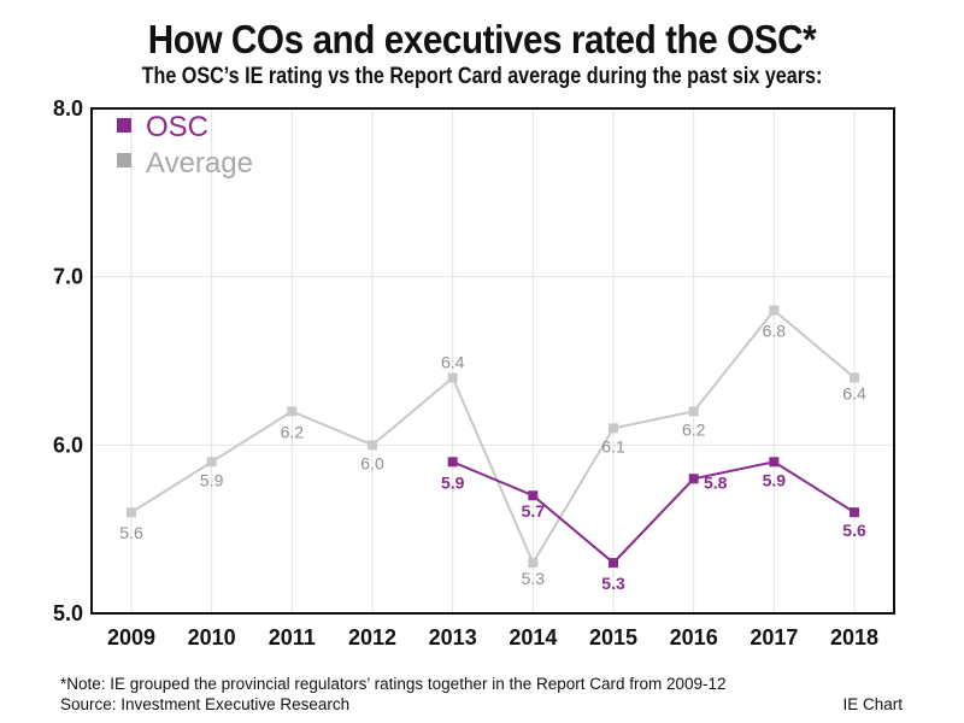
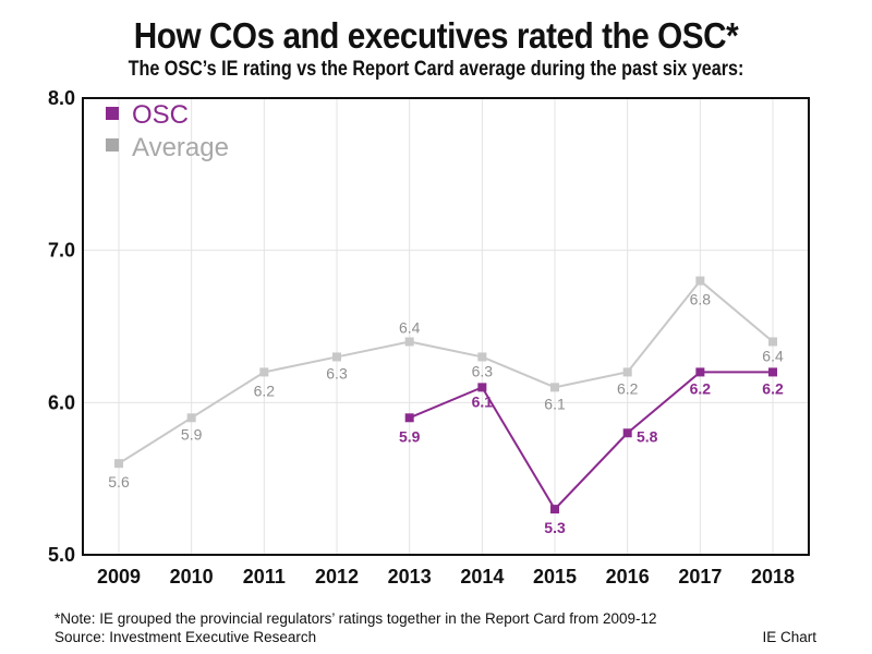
Average/2012: 6.0 -> 6.3
OSC/2014: 5.7 -> 6.1
Average/2014: 5.3 -> 6.3
OSC/2017: 5.9 -> 6.2
OSC/2018: 5.6 -> 6.2
